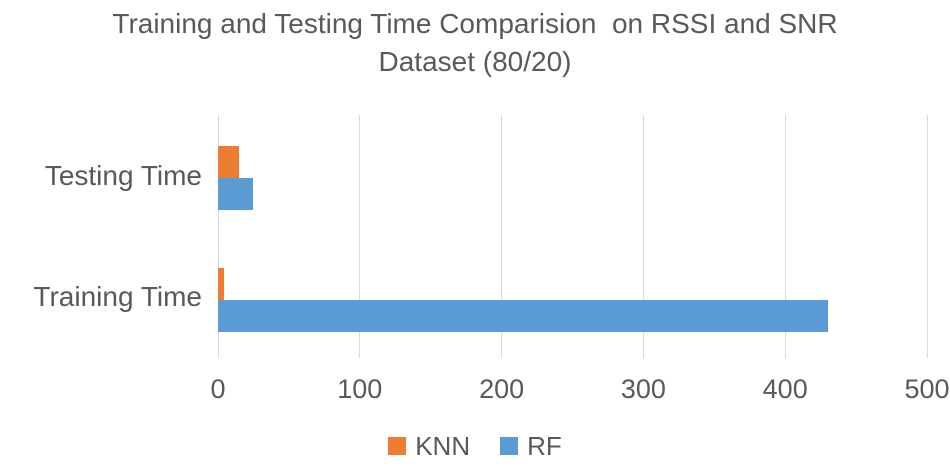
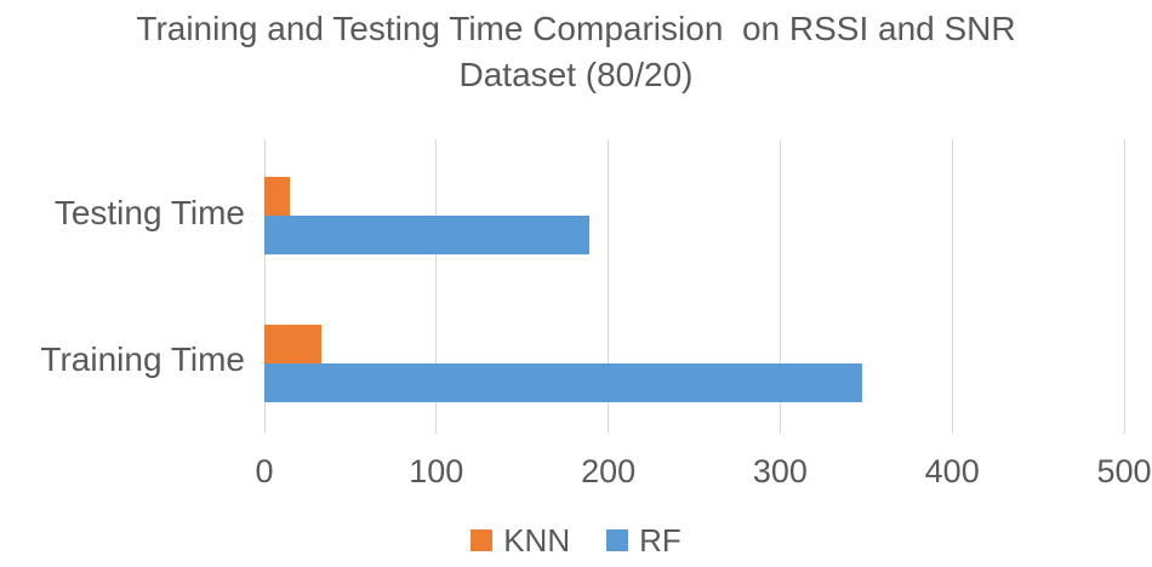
RF/Testing Time: 25 -> 189
KNN/Training Time: 4 -> 33
RF/Training Time: 430 -> 348
